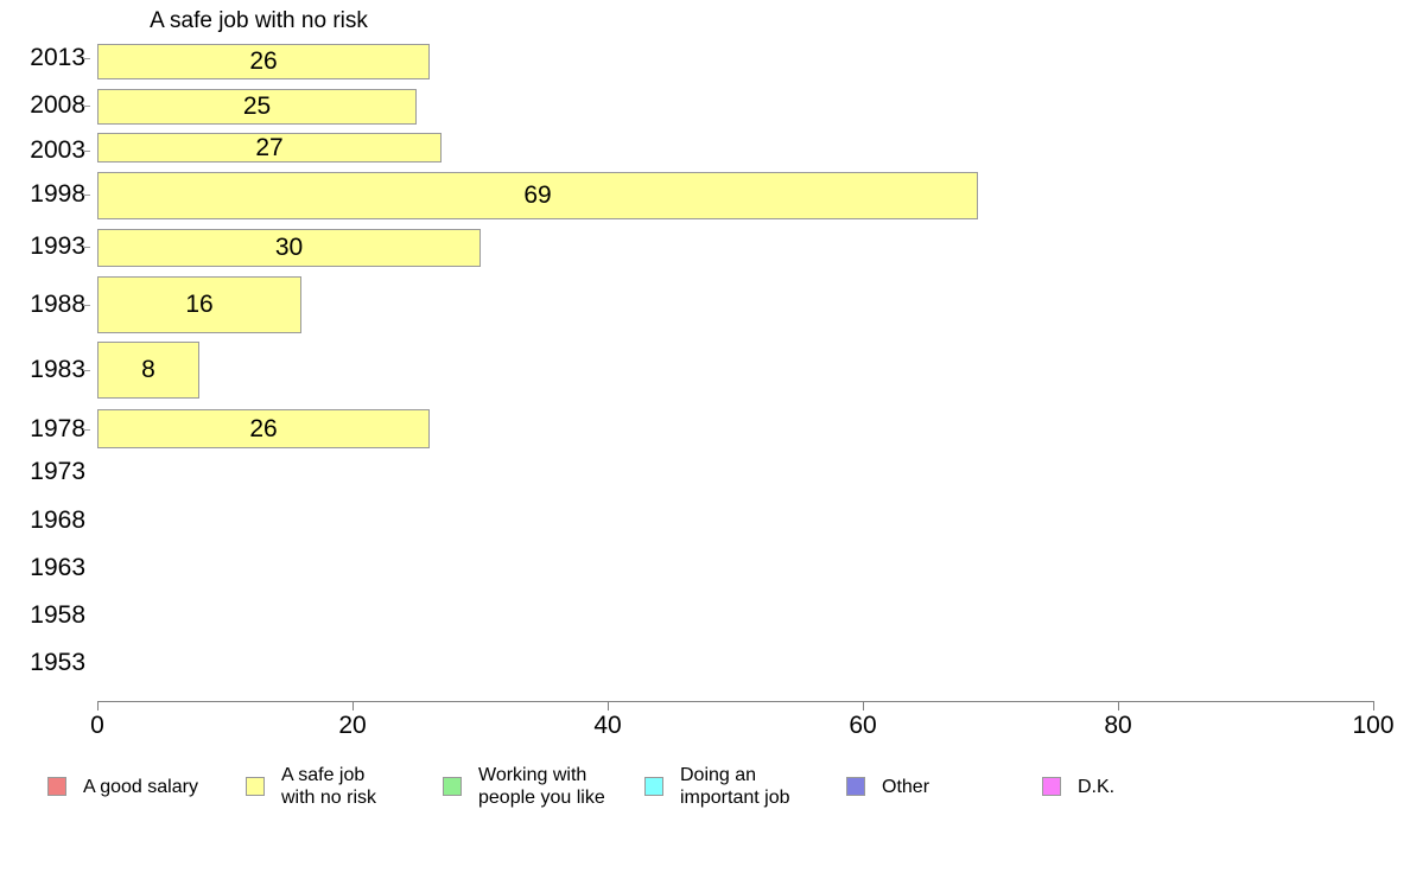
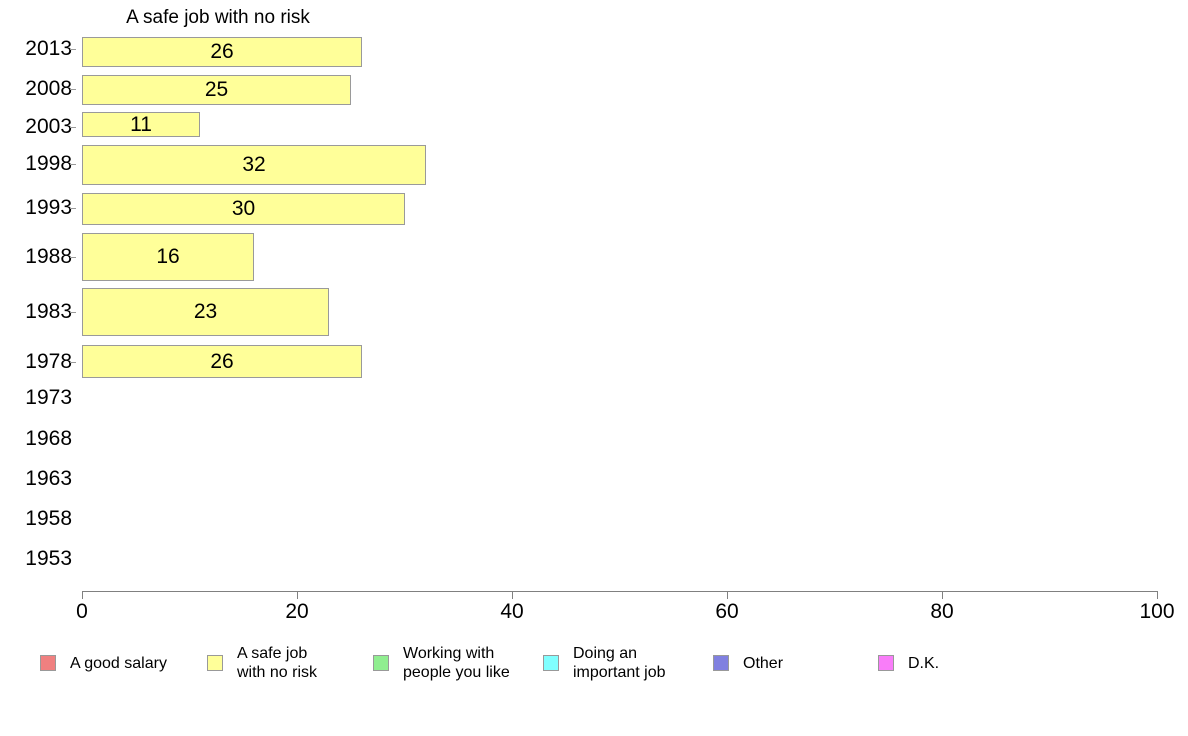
2003: 27 -> 11
1998: 69 -> 32
1983: 8 -> 23
